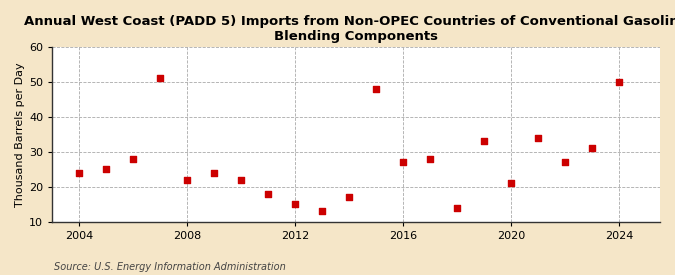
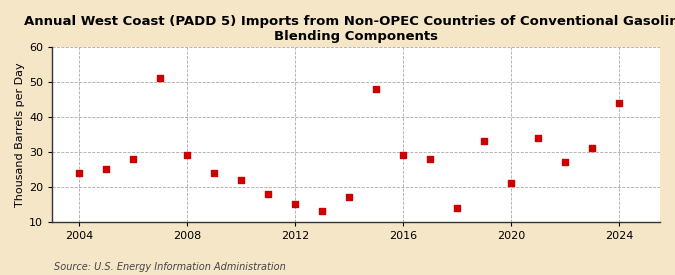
2008: 22 -> 29
2016: 27 -> 29
2024: 50 -> 44
